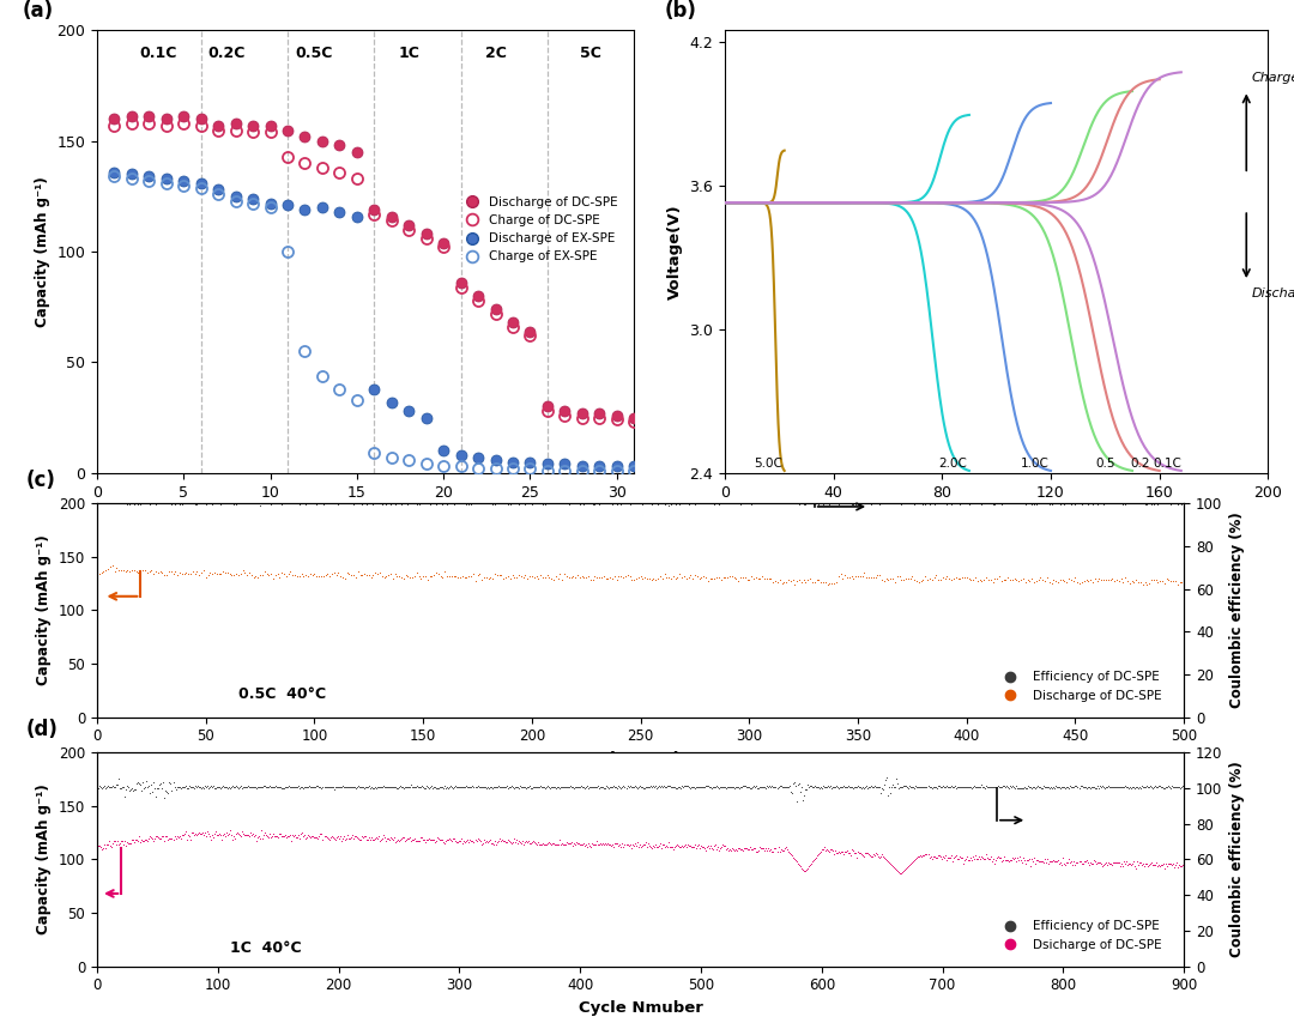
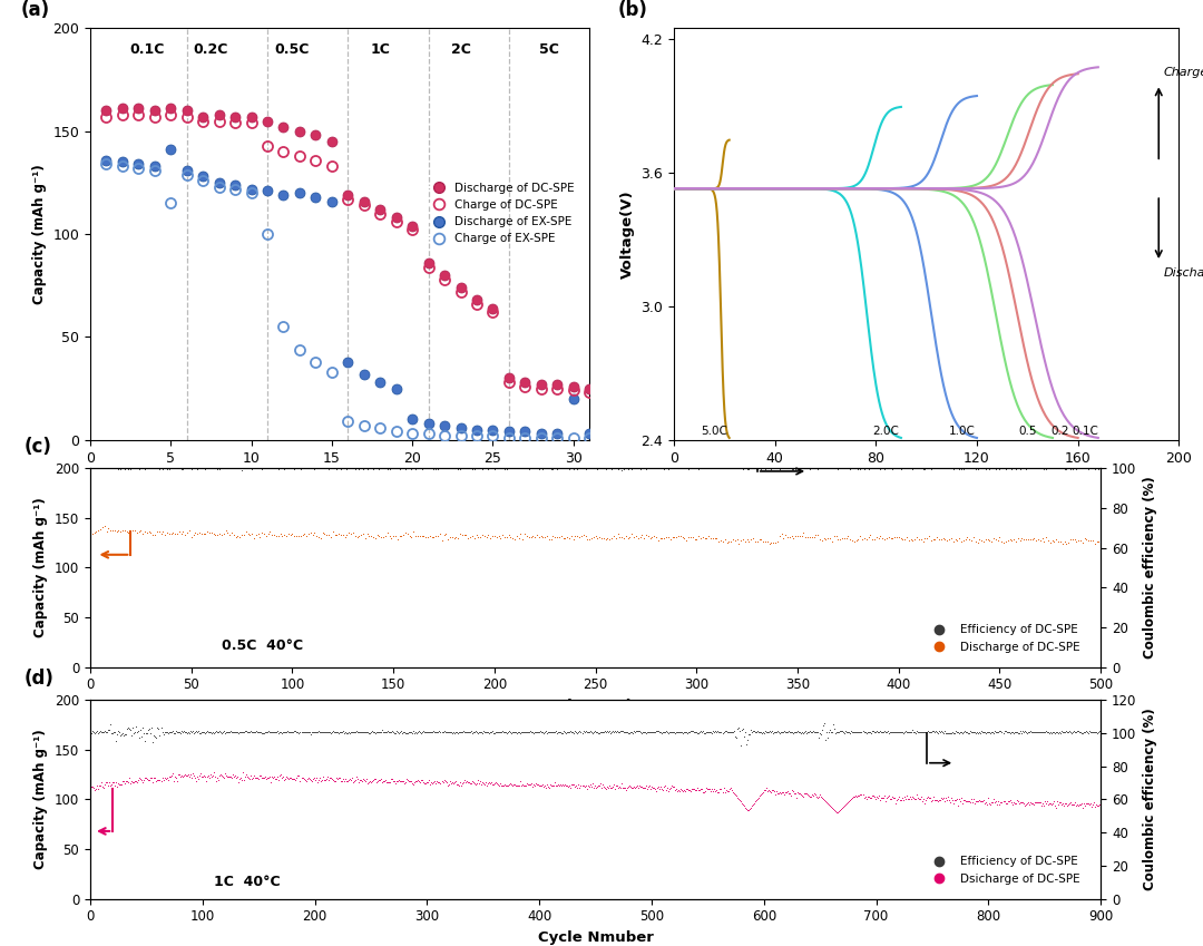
Discharge of EX-SPE/5: 132 -> 141
Charge of EX-SPE/5: 130 -> 115
Discharge of EX-SPE/30: 3 -> 20
